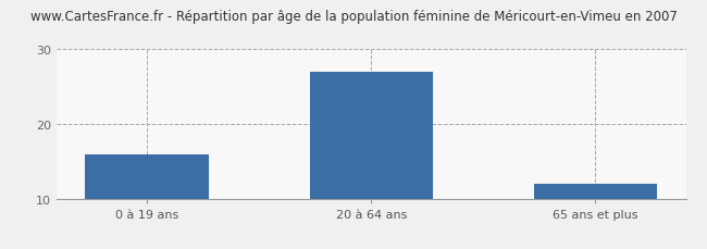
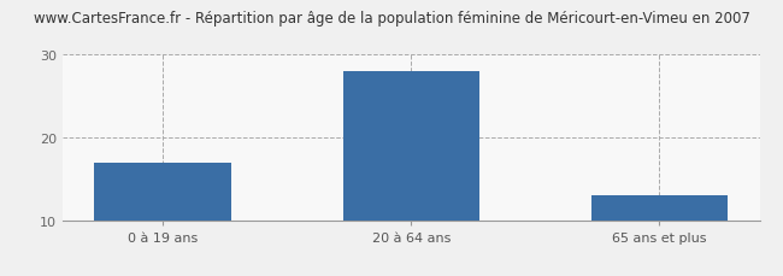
0 à 19 ans: 16 -> 17
20 à 64 ans: 27 -> 28
65 ans et plus: 12 -> 13
